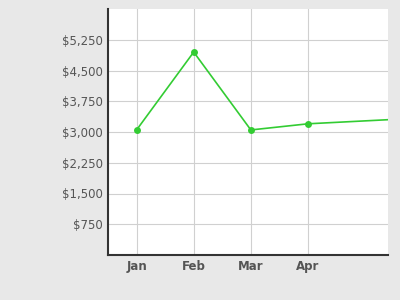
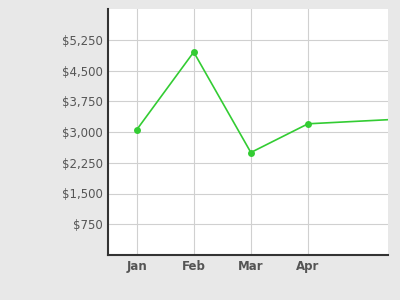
Mar: $3,050 -> $2,500
